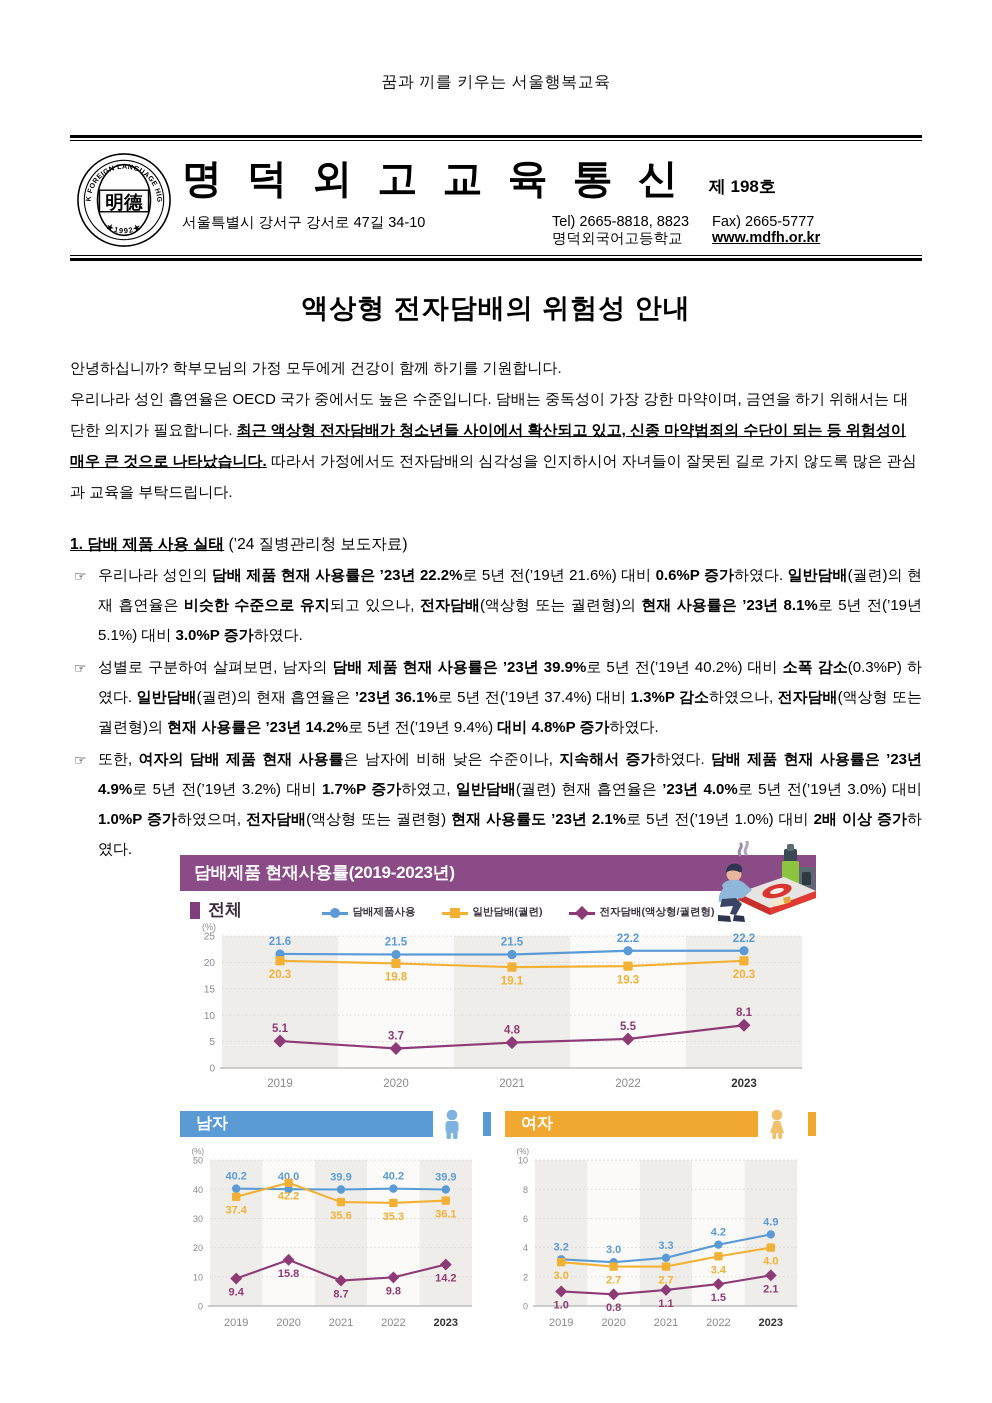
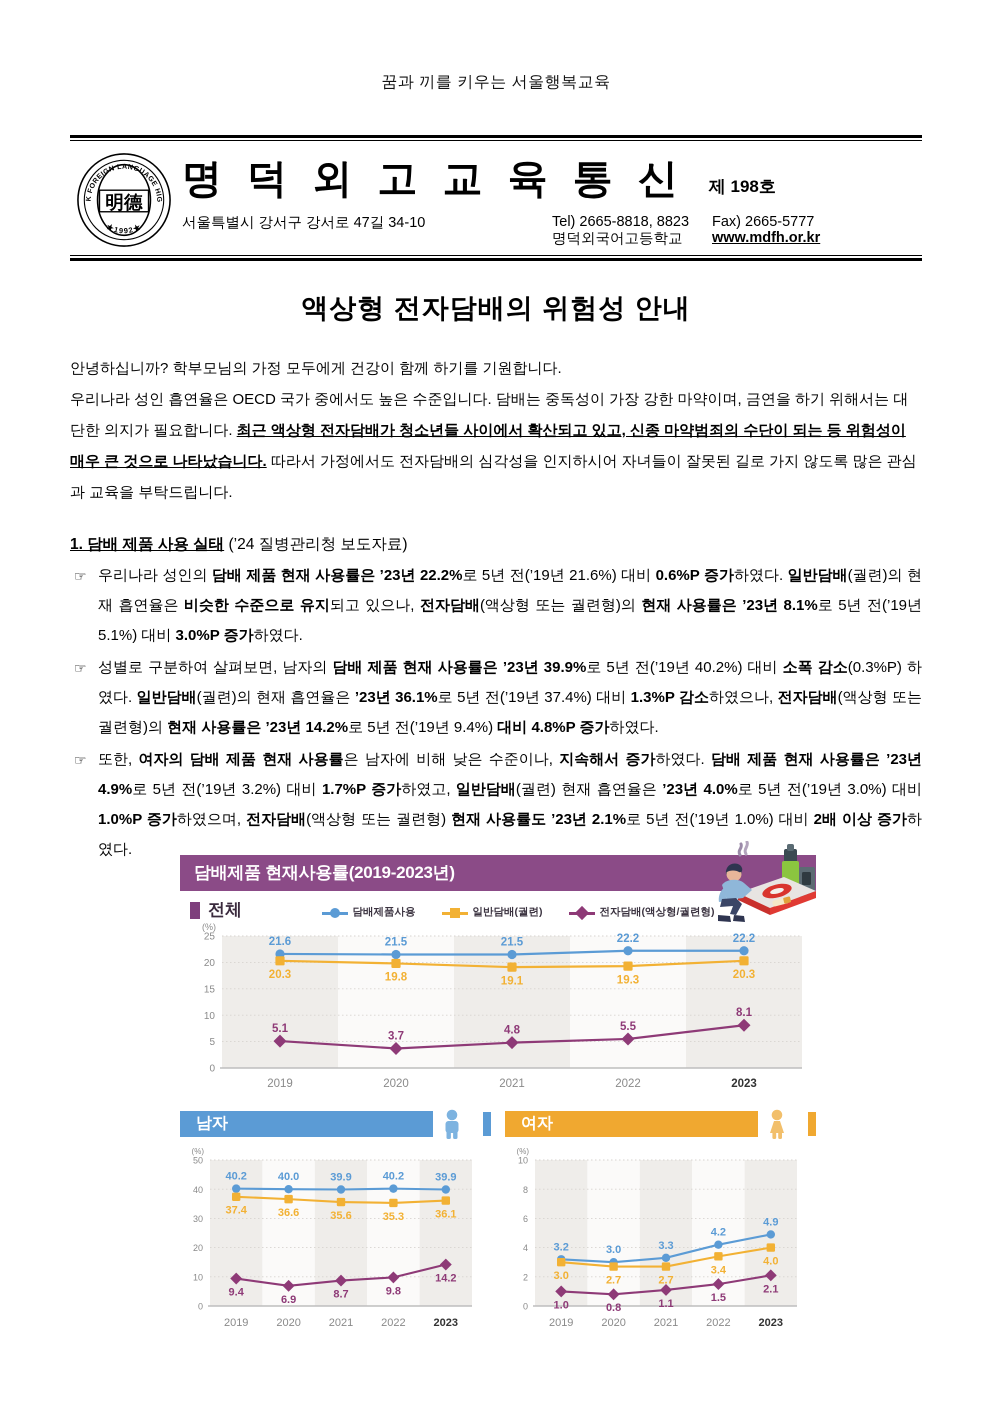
남자/일반담배(궐련)/2020: 42.2 -> 36.6
남자/전자담배(액상형/궐련형)/2020: 15.8 -> 6.9
